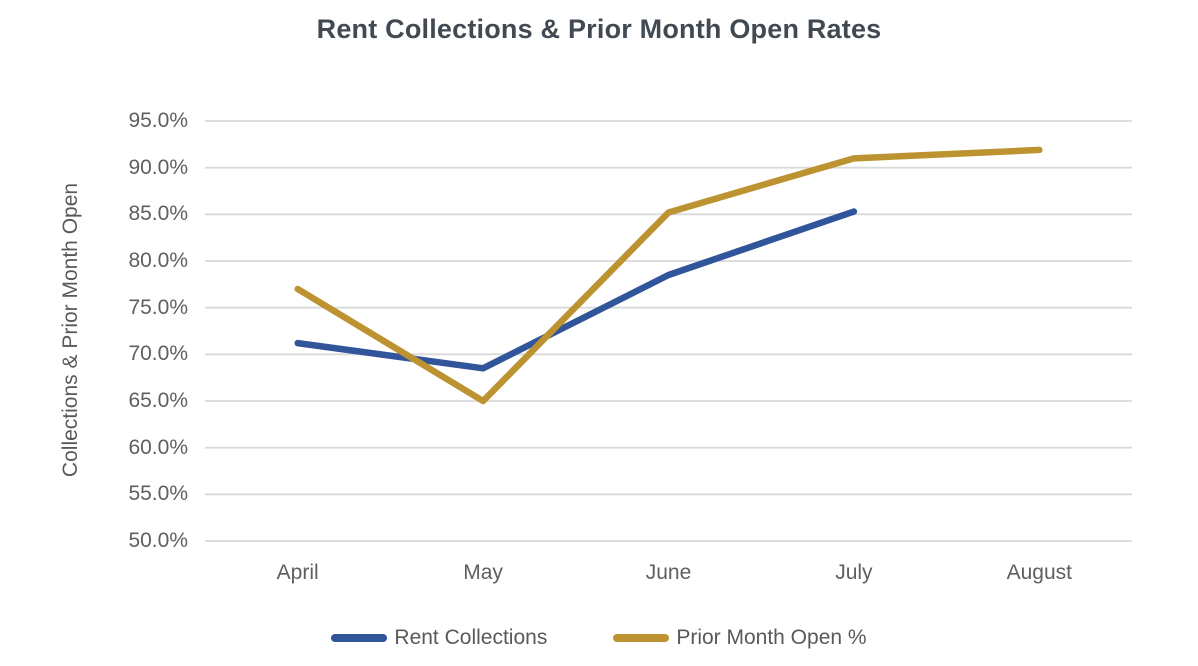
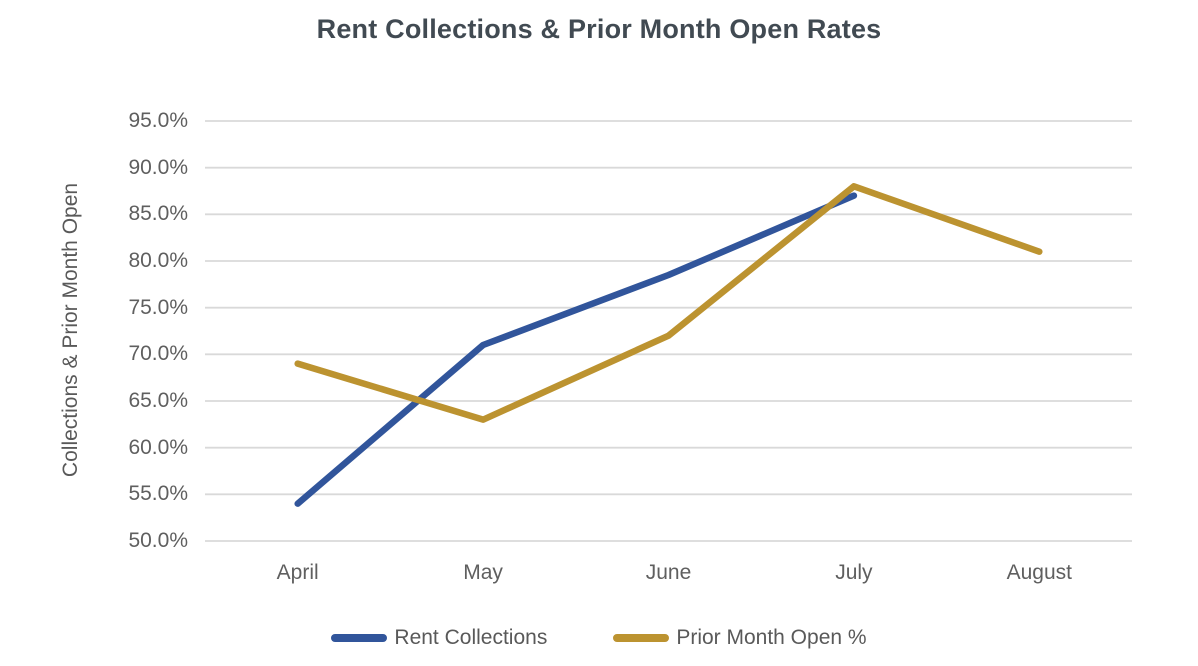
Rent Collections/April: 71% -> 54%
Prior Month Open %/April: 77% -> 69%
Rent Collections/May: 68% -> 71%
Prior Month Open %/May: 65% -> 63%
Prior Month Open %/June: 85% -> 72%
Rent Collections/July: 85% -> 87%
Prior Month Open %/July: 91% -> 88%
Prior Month Open %/August: 92% -> 81%
